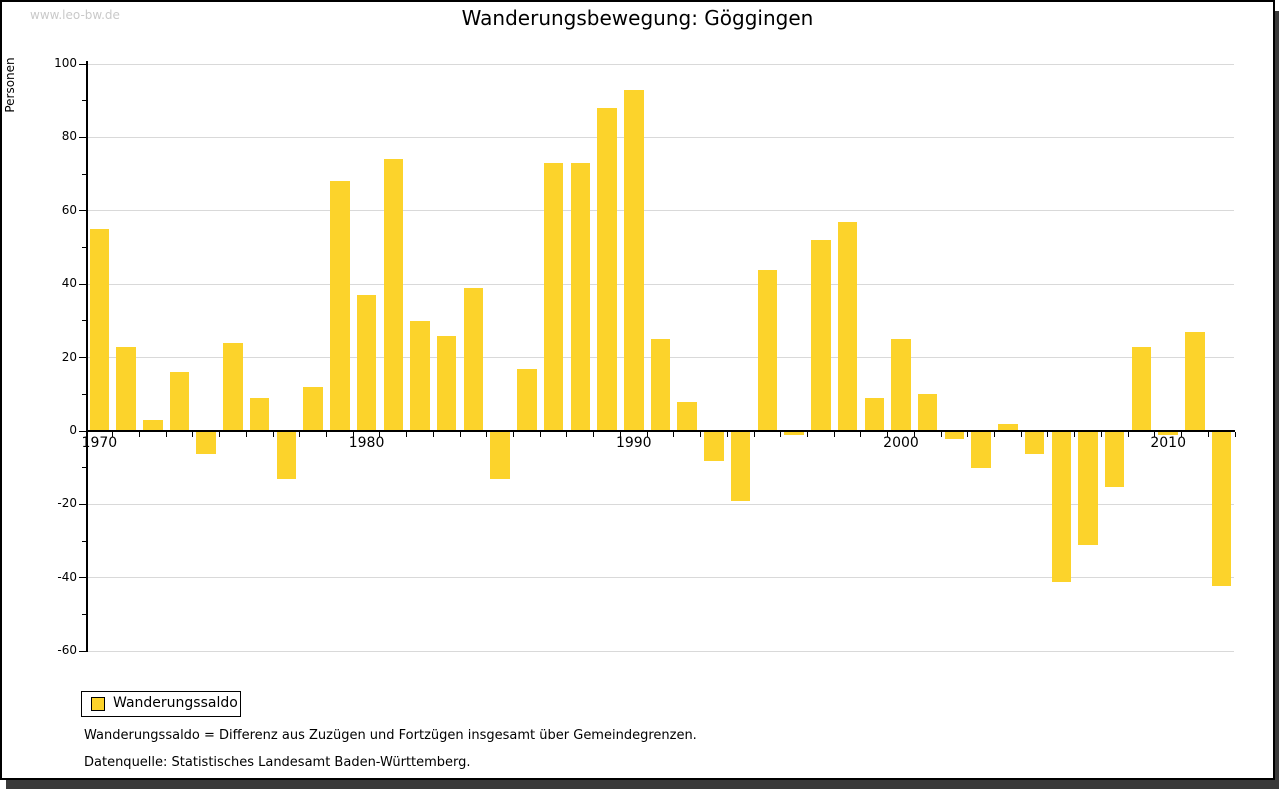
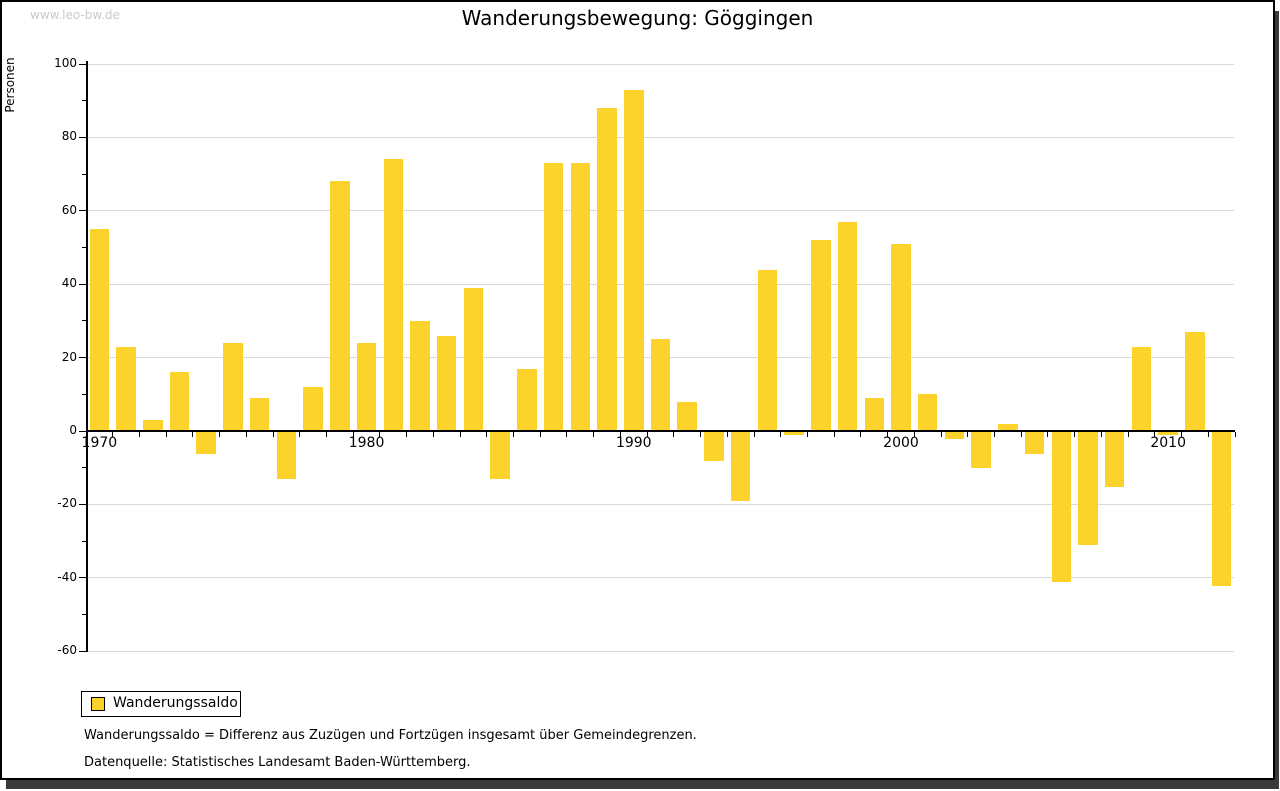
1980: 37 -> 24
2000: 25 -> 51
